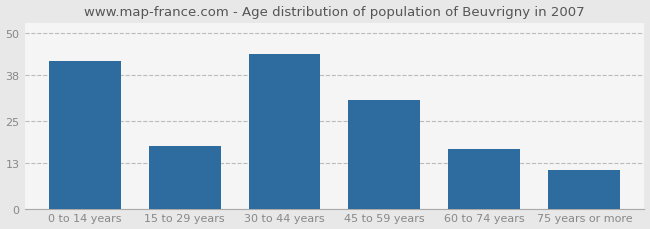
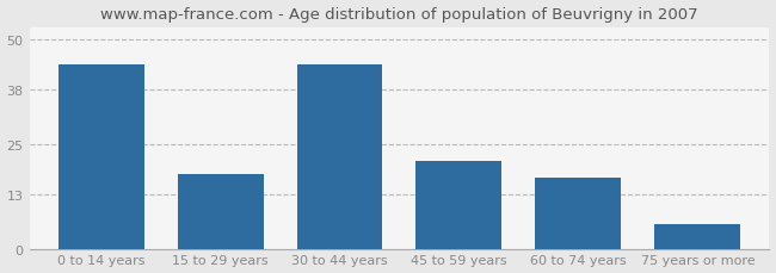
0 to 14 years: 42 -> 44
45 to 59 years: 31 -> 21
75 years or more: 11 -> 6
